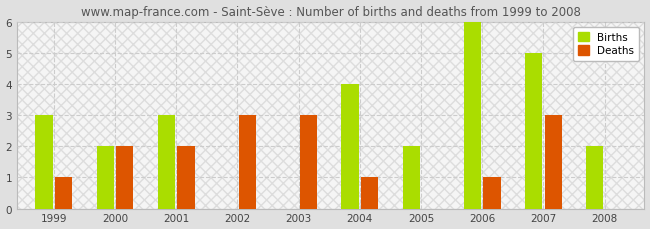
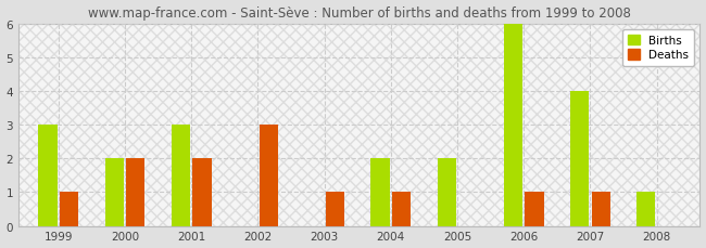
Deaths/2003: 3 -> 1
Births/2004: 4 -> 2
Births/2007: 5 -> 4
Deaths/2007: 3 -> 1
Births/2008: 2 -> 1
